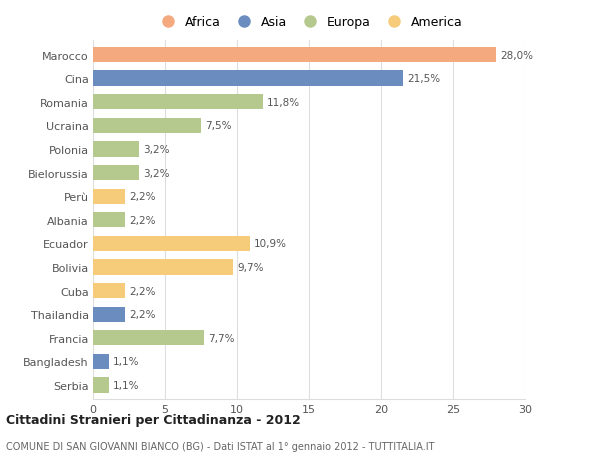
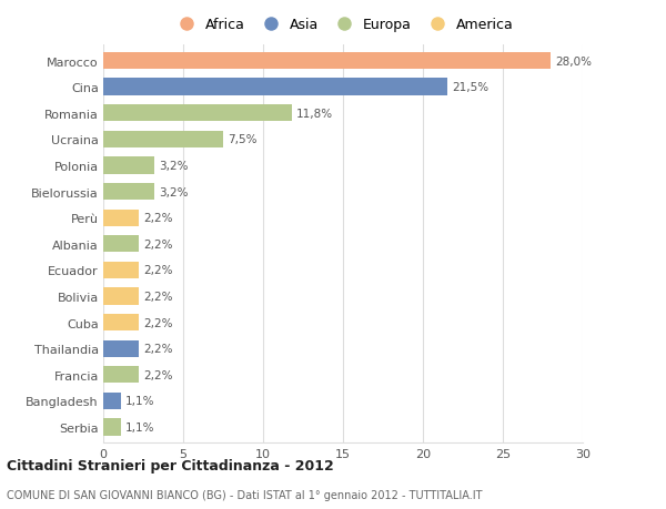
Ecuador: 10,9% -> 2,2%
Bolivia: 9,7% -> 2,2%
Francia: 7,7% -> 2,2%
